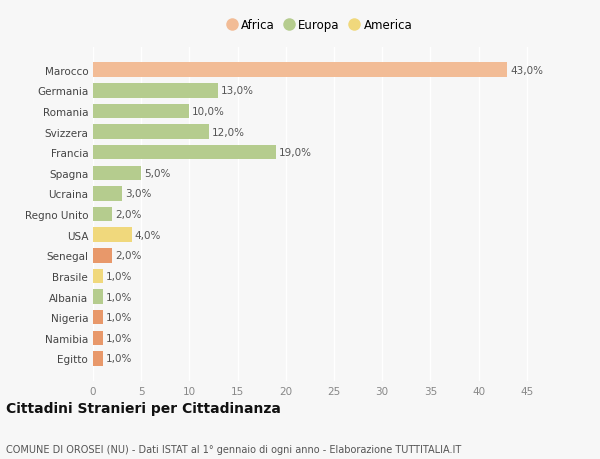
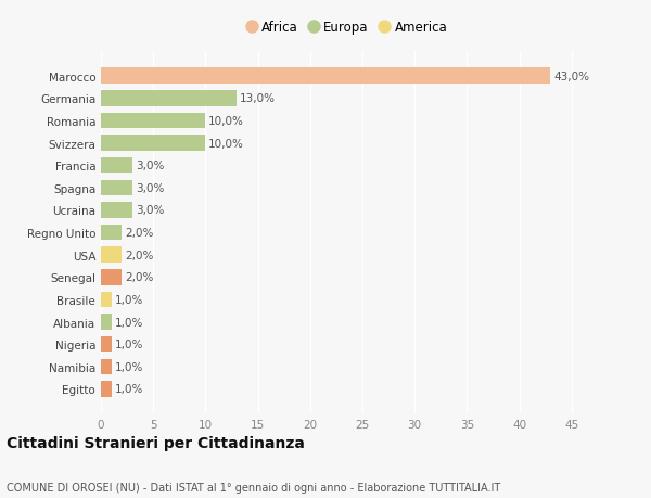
Svizzera: 12,0% -> 10,0%
Francia: 19,0% -> 3,0%
Spagna: 5,0% -> 3,0%
USA: 4,0% -> 2,0%
